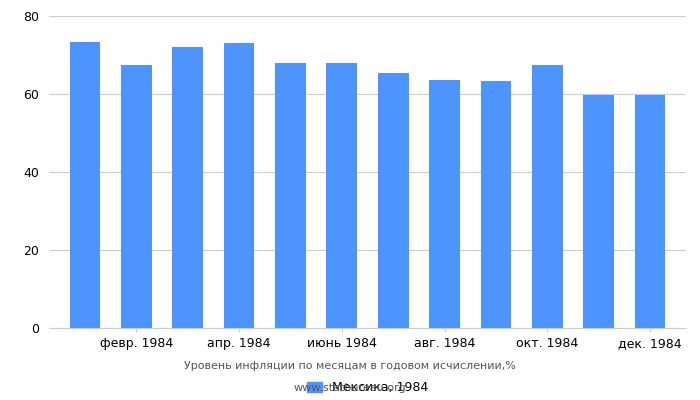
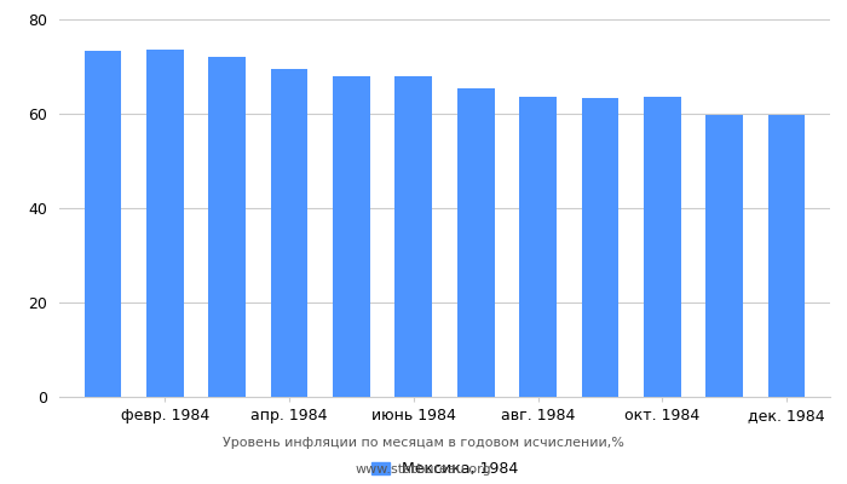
февр. 1984: 67.5 -> 73.5
апр. 1984: 73.0 -> 69.4
окт. 1984: 67.5 -> 63.7
